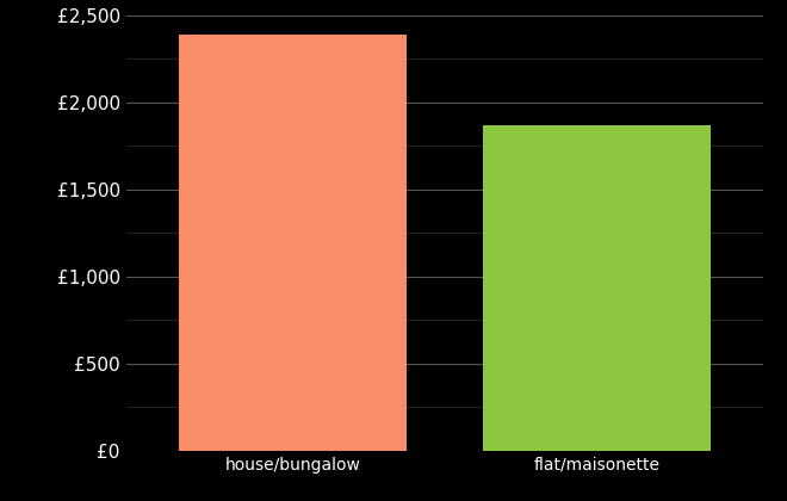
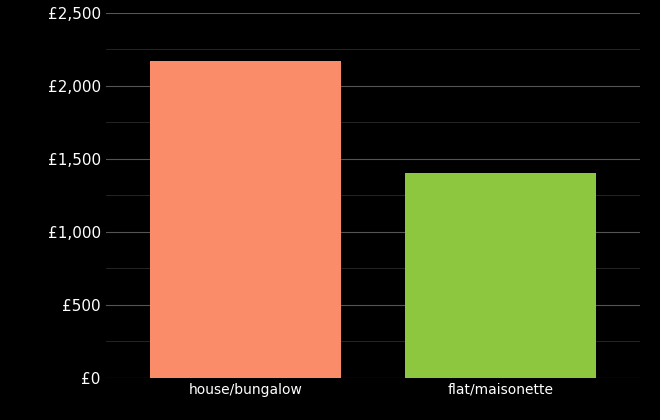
house/bungalow: £2,390 -> £2,170
flat/maisonette: £1,870 -> £1,400
